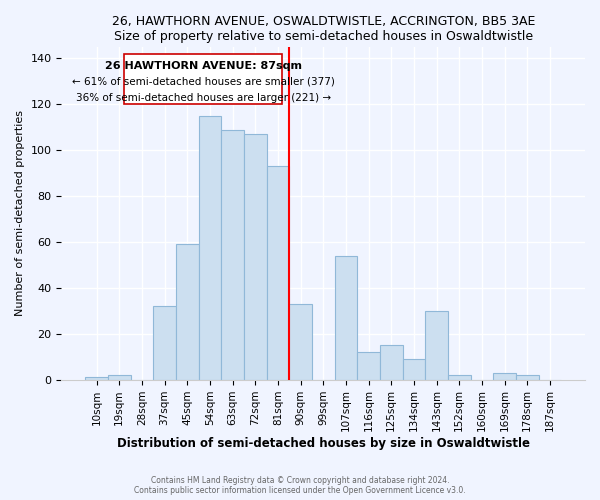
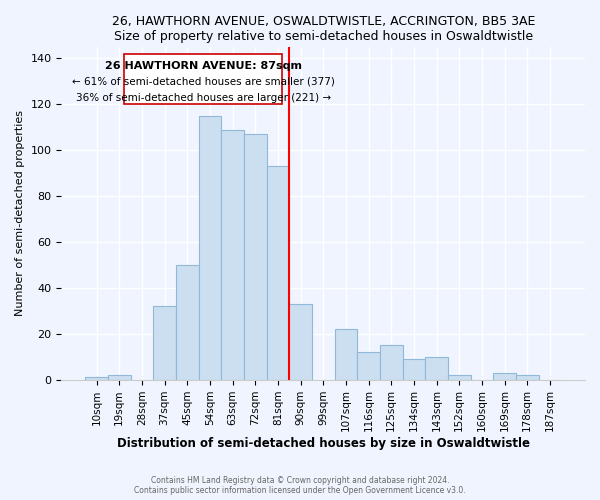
45sqm: 59 -> 50
107sqm: 54 -> 22
143sqm: 30 -> 10
